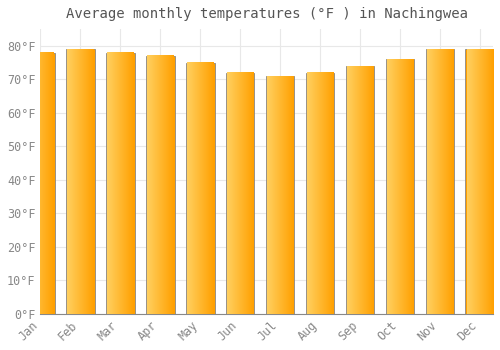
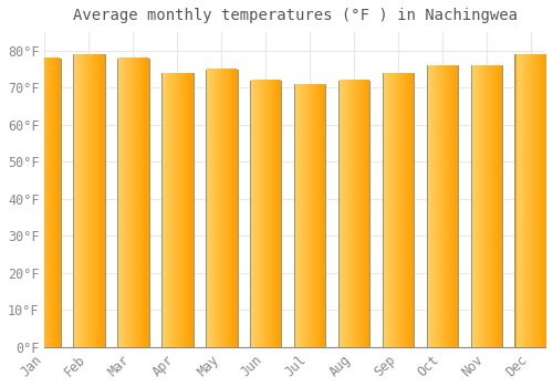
Apr: 77°F -> 74°F
Nov: 79°F -> 76°F
